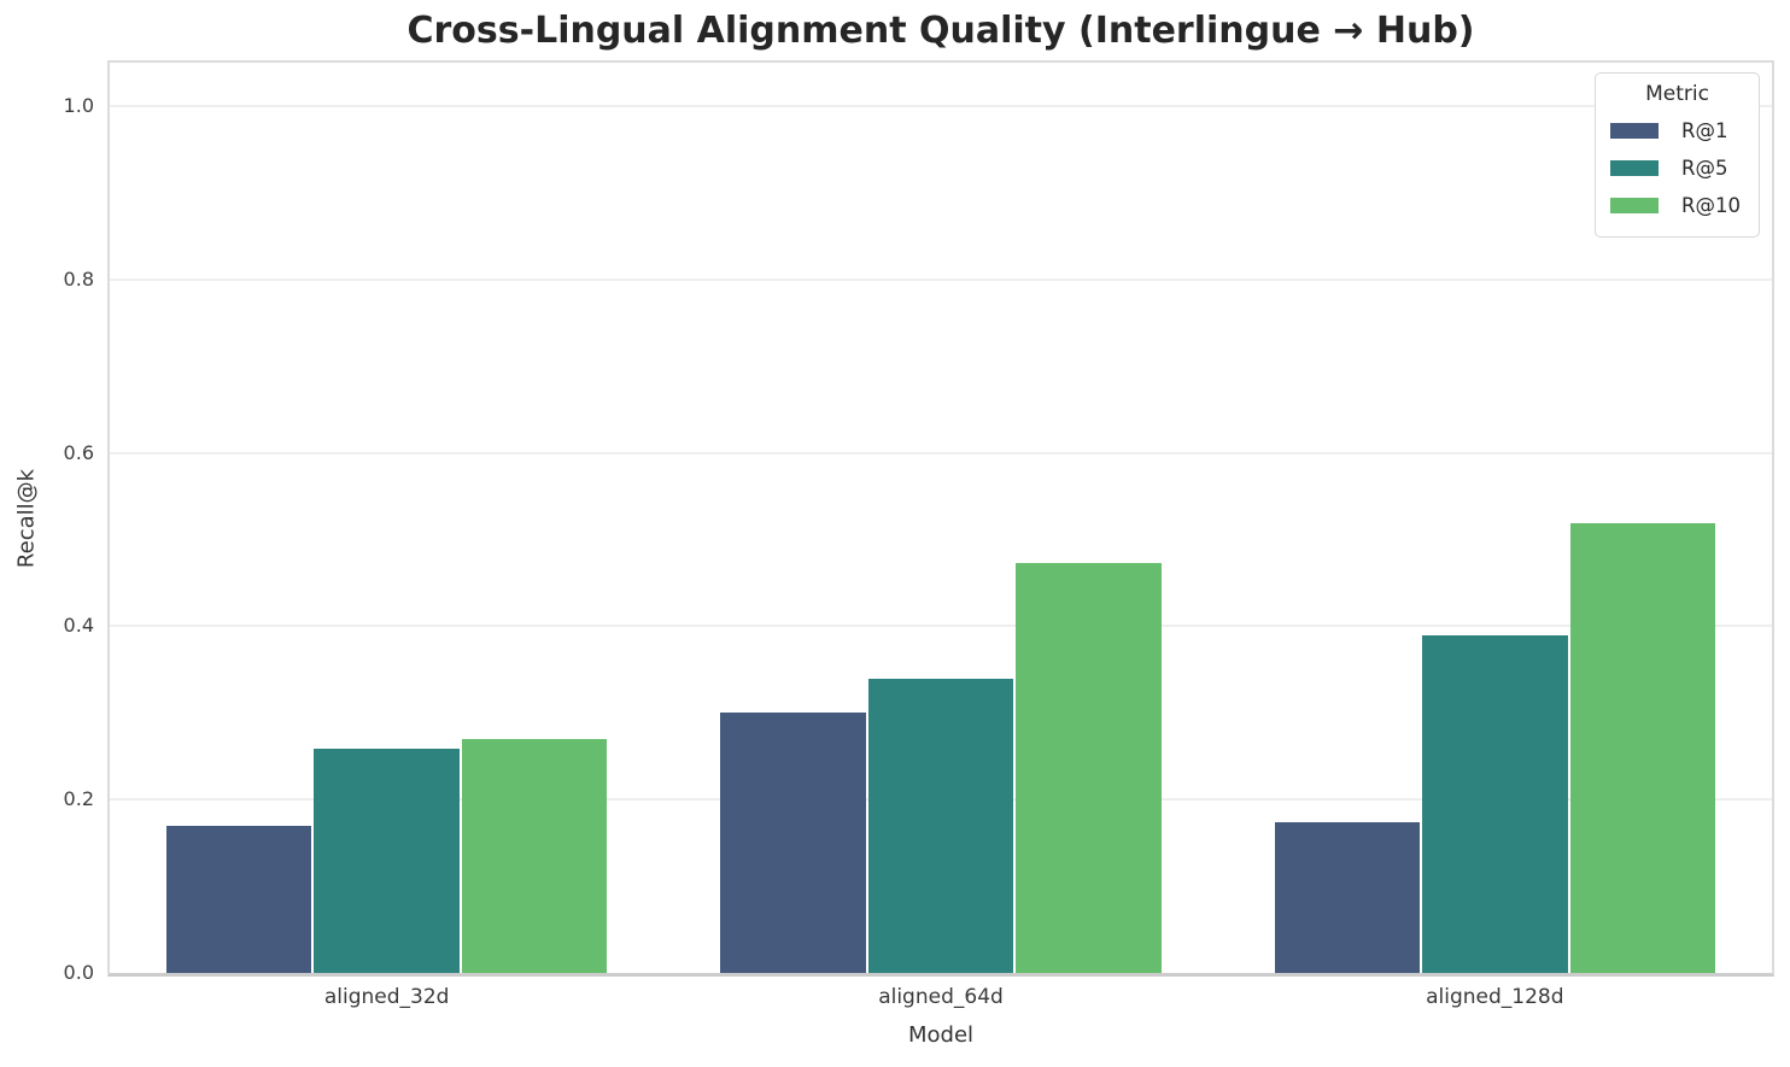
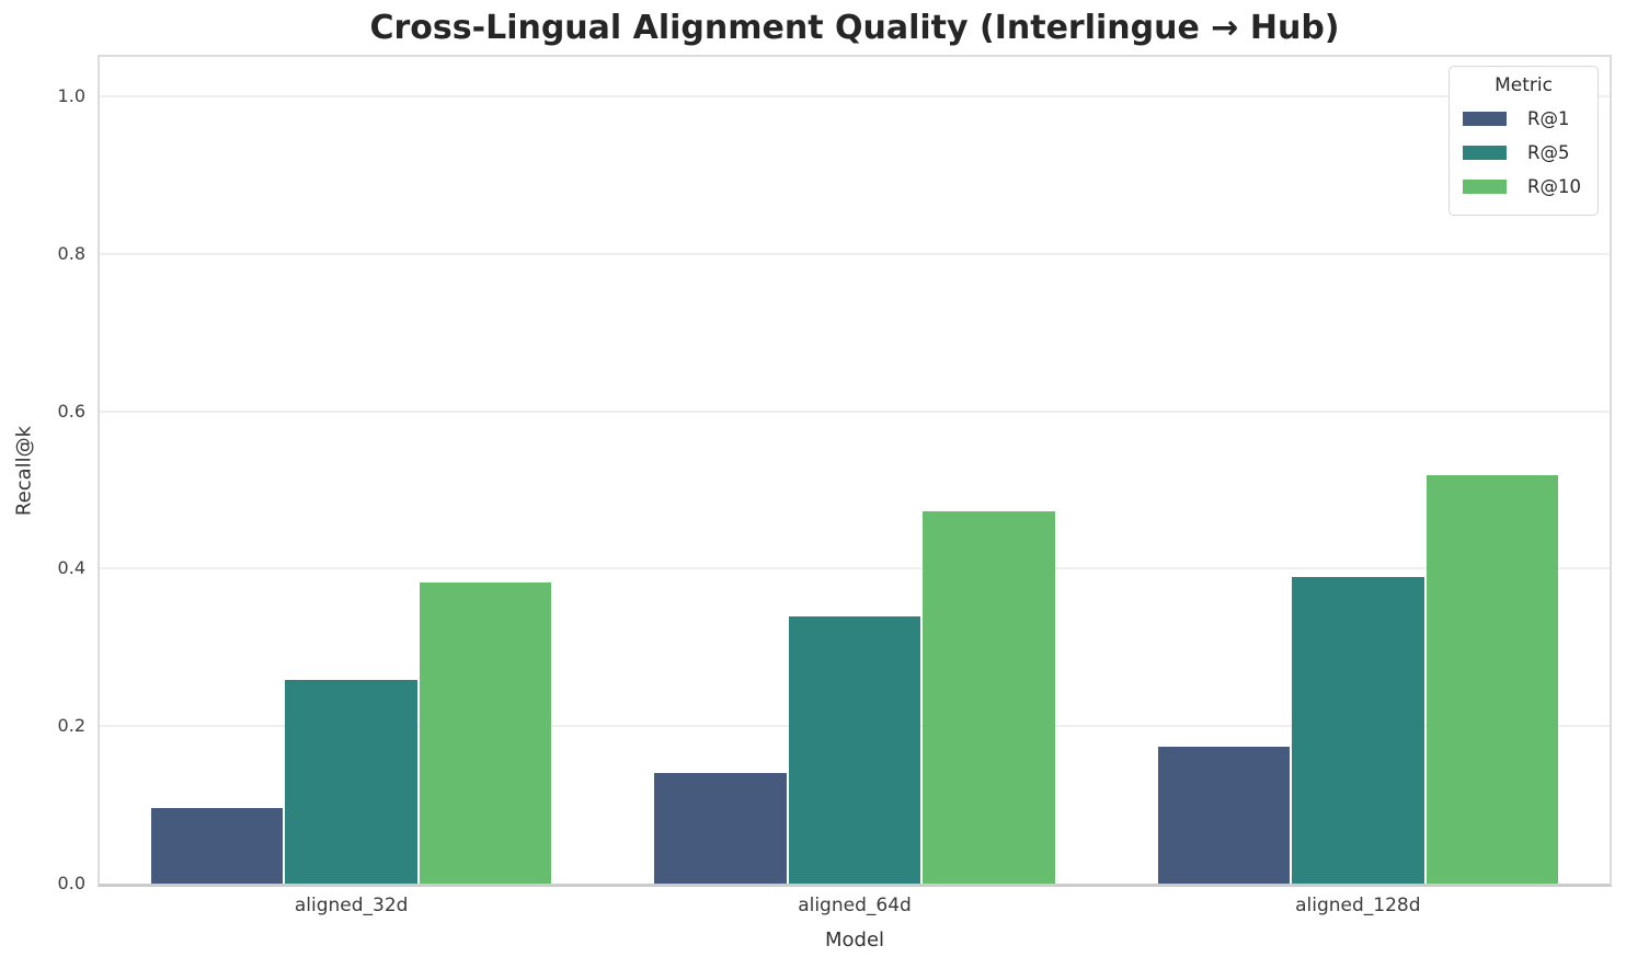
R@1/aligned_32d: 0.17 -> 0.10
R@10/aligned_32d: 0.27 -> 0.38
R@1/aligned_64d: 0.30 -> 0.14
